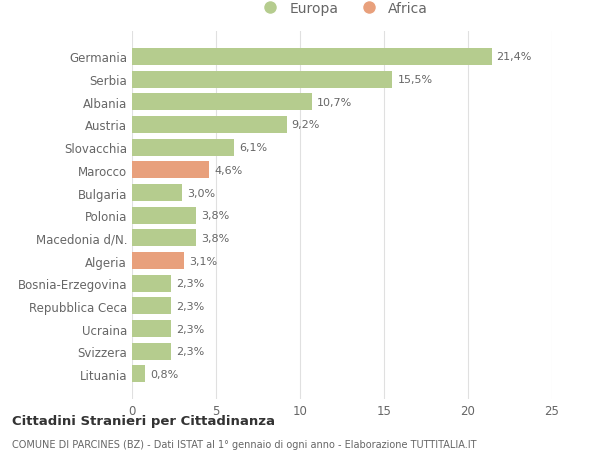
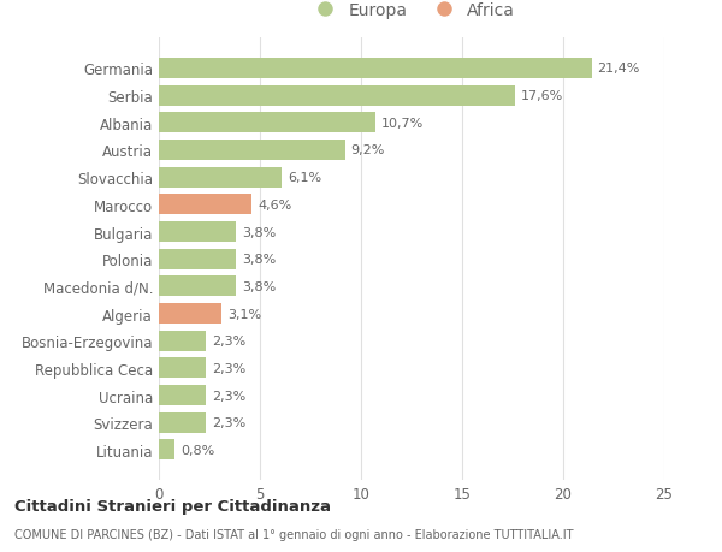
Serbia: 15,5% -> 17,6%
Bulgaria: 3,0% -> 3,8%
